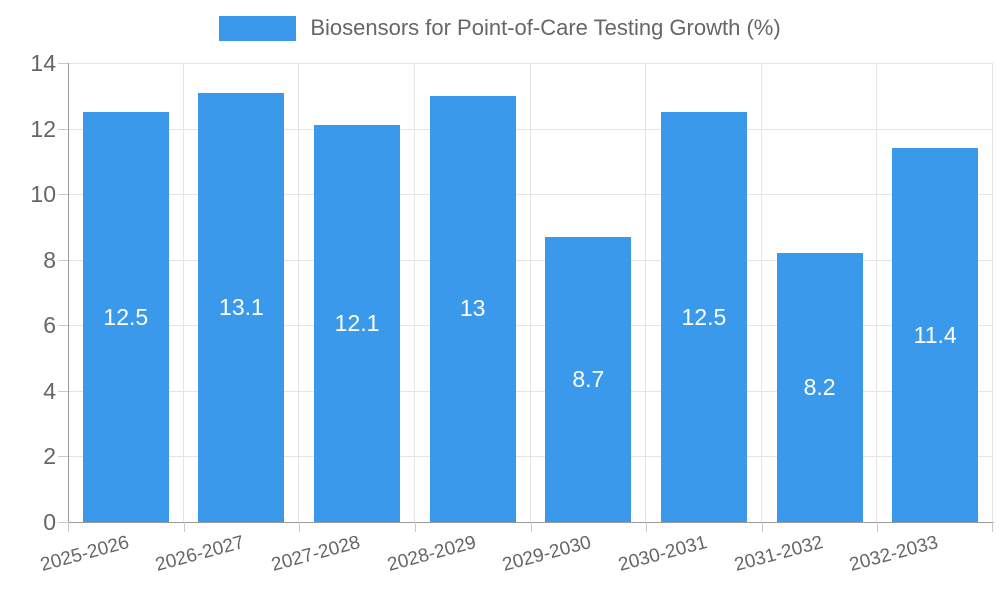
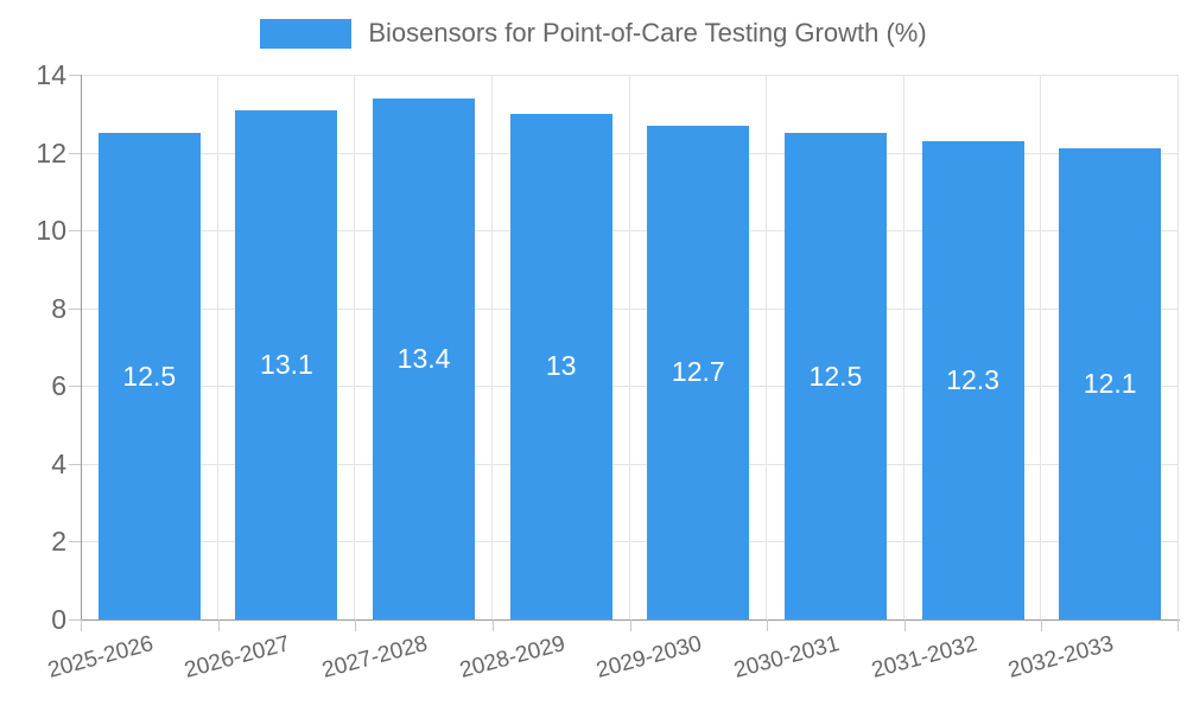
2027-2028: 12.1 -> 13.4
2029-2030: 8.7 -> 12.7
2031-2032: 8.2 -> 12.3
2032-2033: 11.4 -> 12.1
